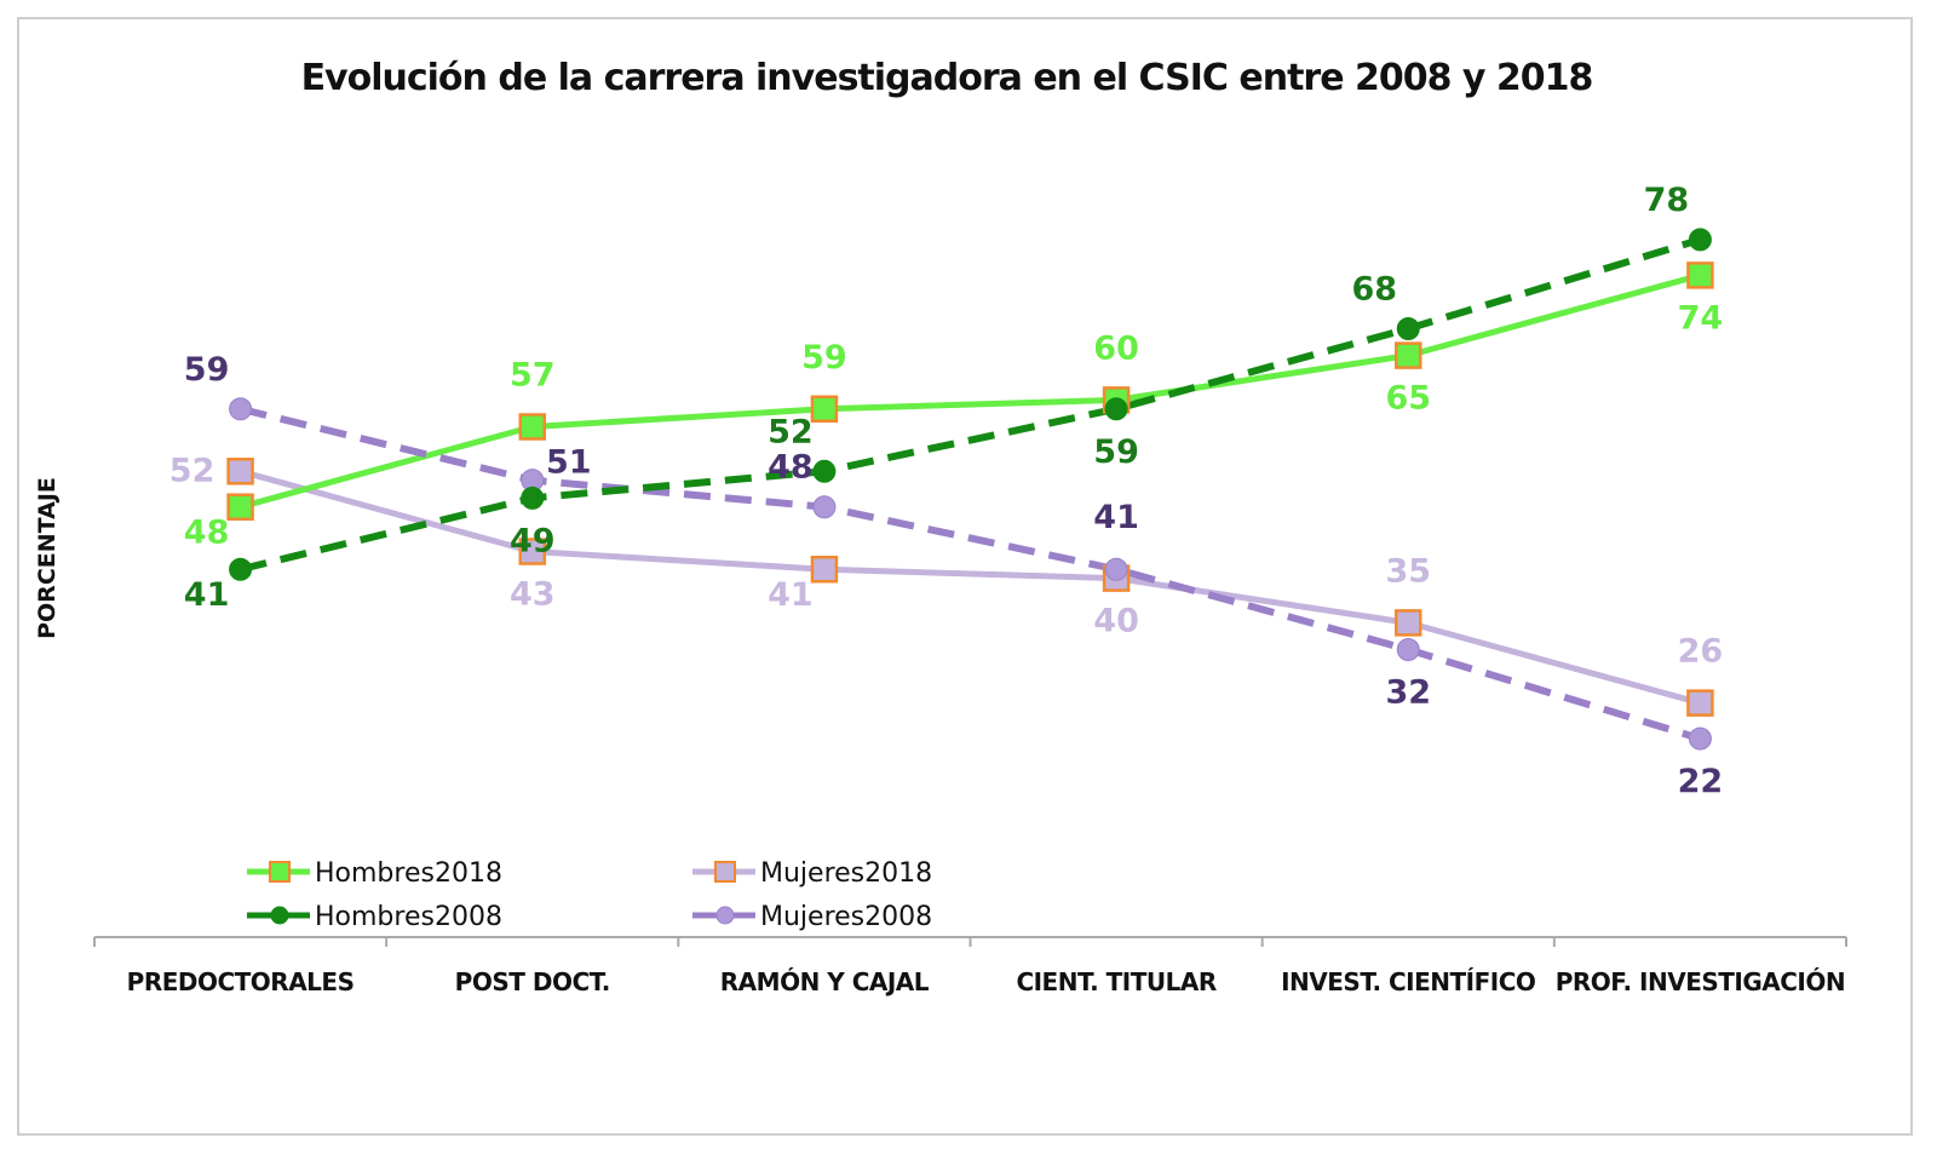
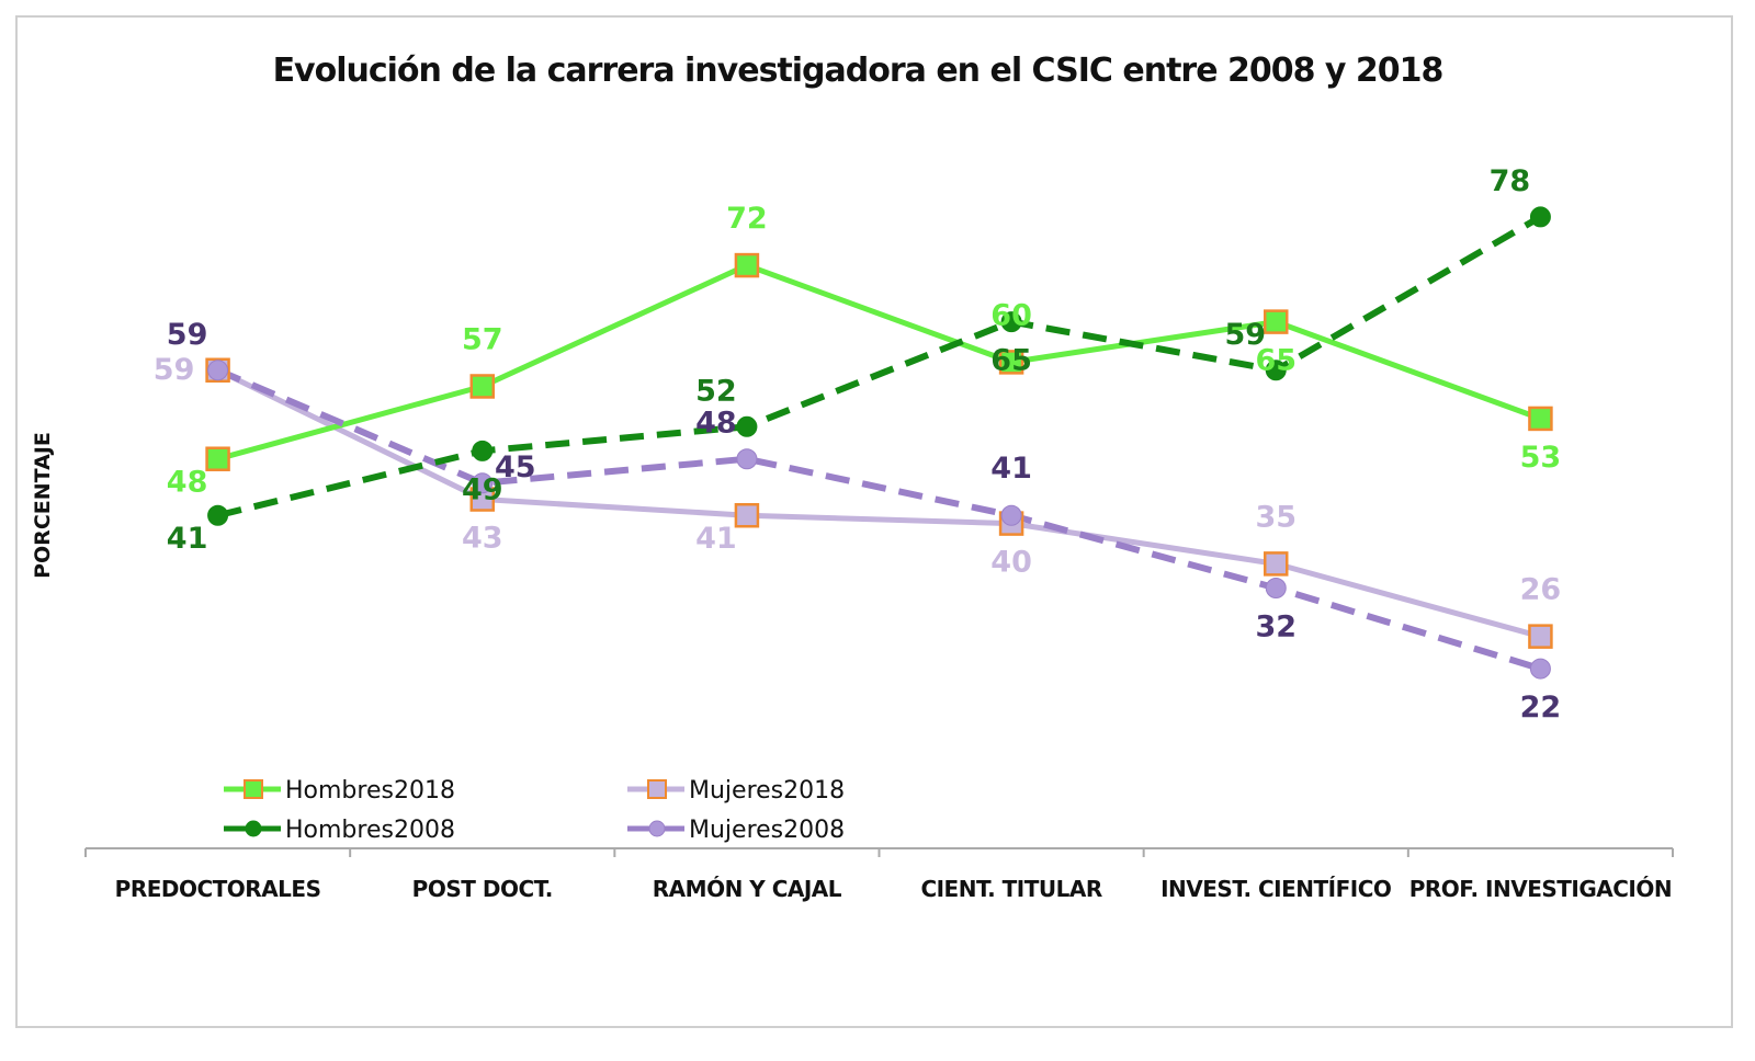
Mujeres2018/PREDOCTORALES: 52 -> 59
Mujeres2008/POST DOCT.: 51 -> 45
Hombres2018/RAMÓN Y CAJAL: 59 -> 72
Hombres2008/CIENT. TITULAR: 59 -> 65
Hombres2008/INVEST. CIENTÍFICO: 68 -> 59
Hombres2018/PROF. INVESTIGACIÓN: 74 -> 53
